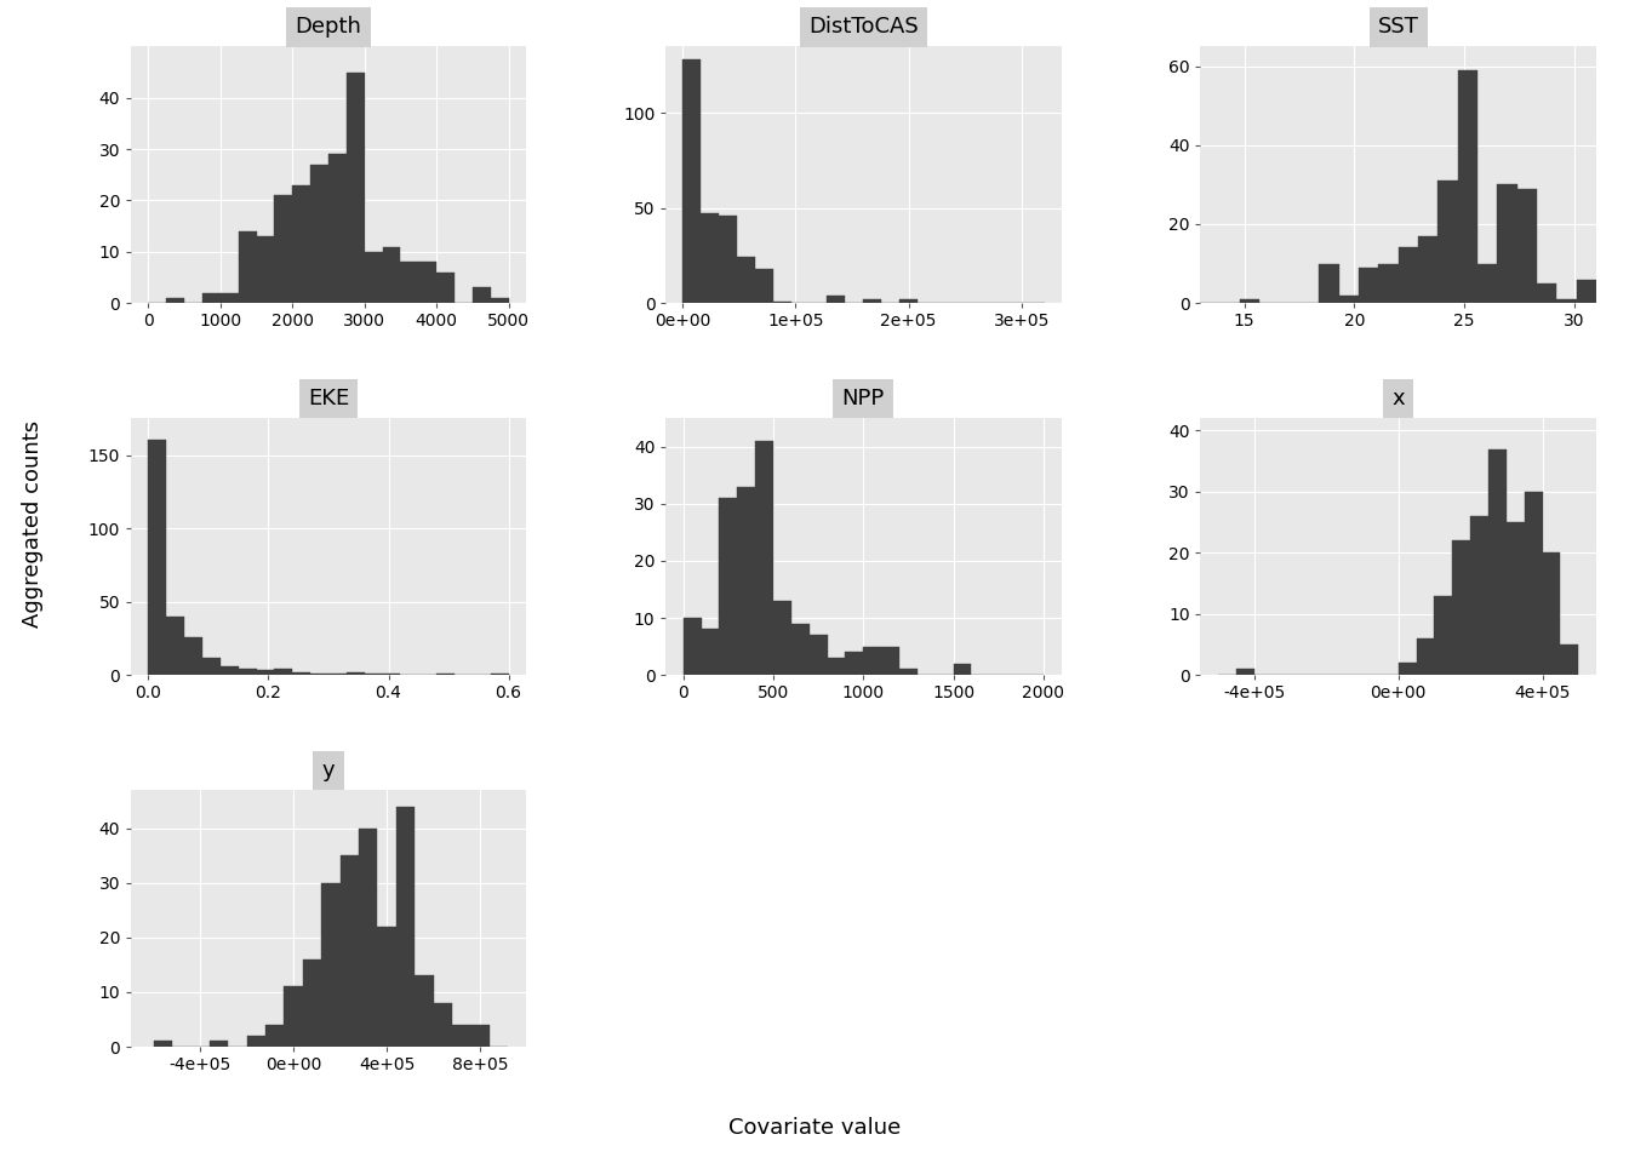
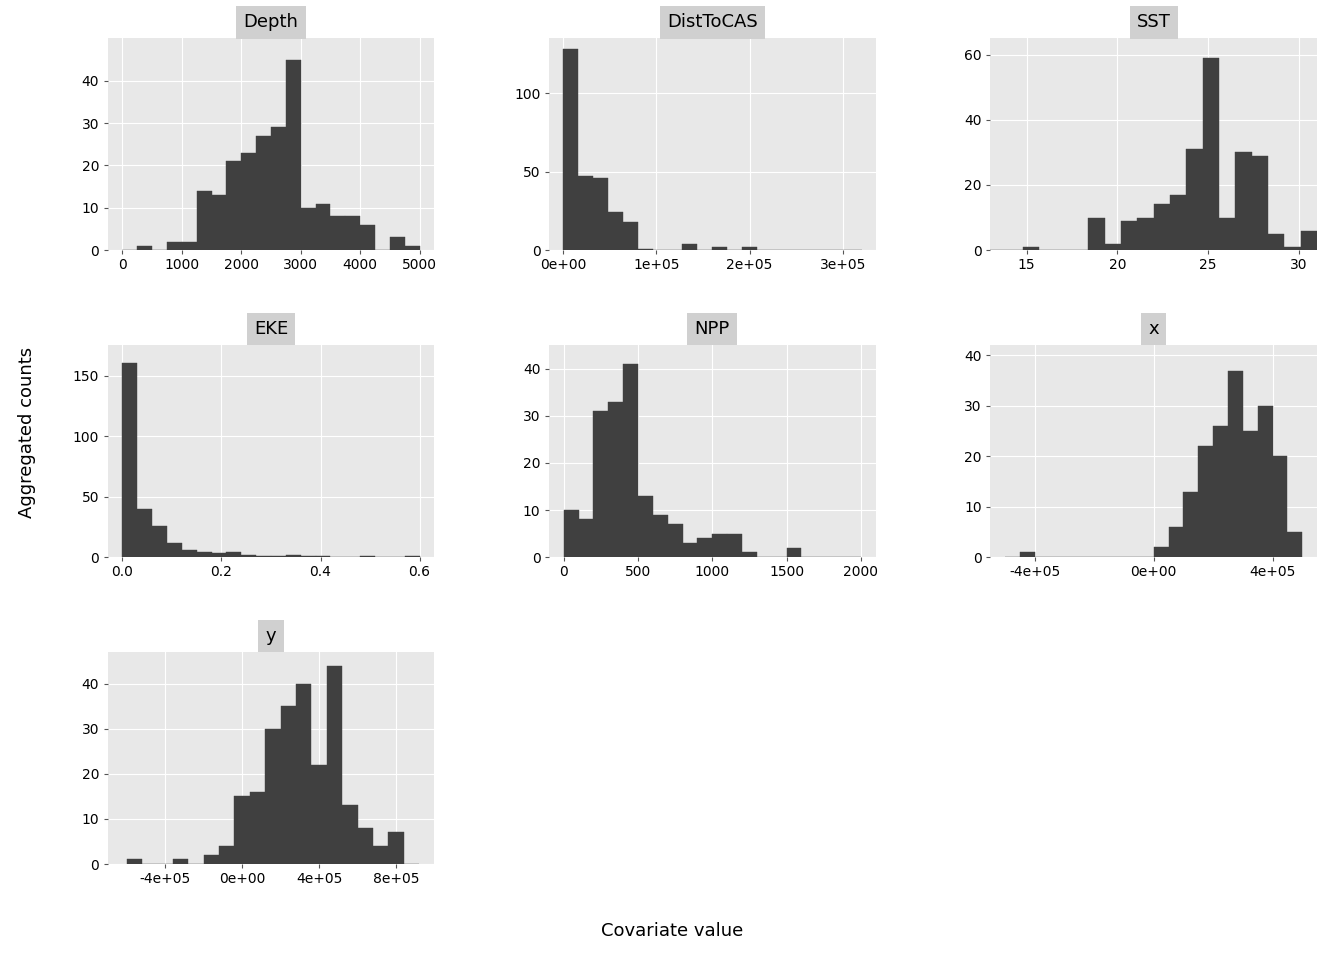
y/0e+00: 11 -> 15
y/8e+05: 4 -> 7
